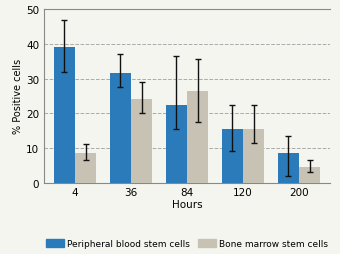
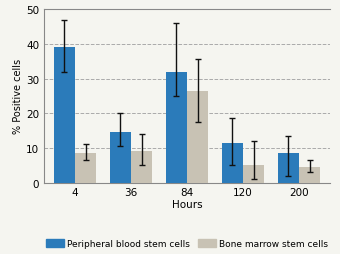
Peripheral blood stem cells/36: 31.5 -> 14.5
Bone marrow stem cells/36: 24.0 -> 9.0
Peripheral blood stem cells/84: 22.5 -> 32.0
Peripheral blood stem cells/120: 15.5 -> 11.5
Bone marrow stem cells/120: 15.5 -> 5.0
